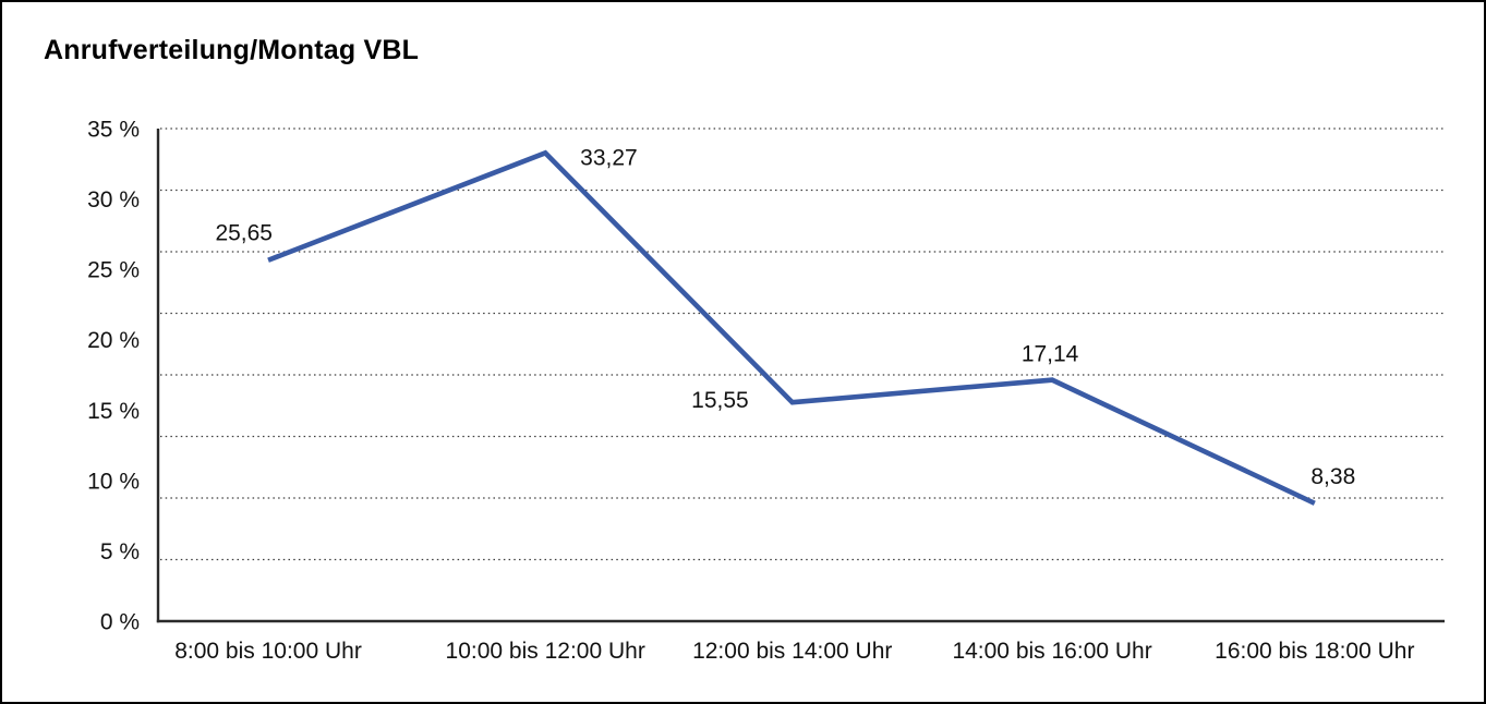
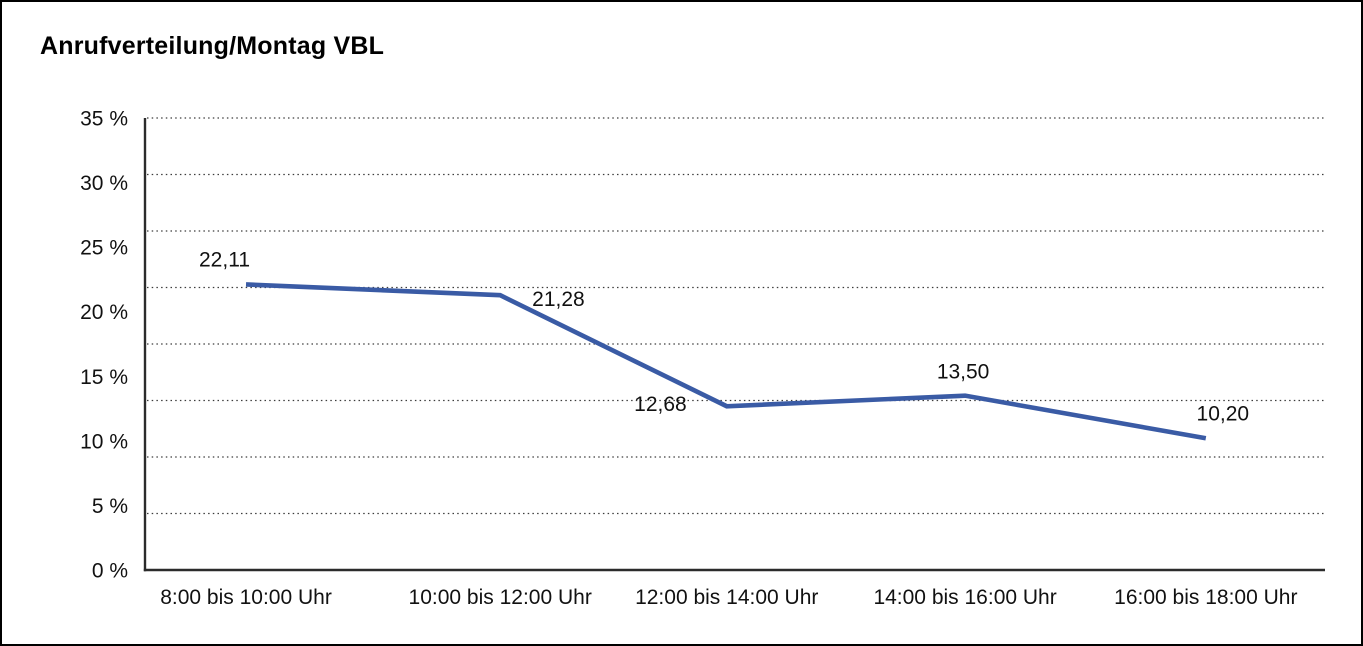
8:00 bis 10:00 Uhr: 25,65 -> 22,11
10:00 bis 12:00 Uhr: 33,27 -> 21,28
12:00 bis 14:00 Uhr: 15,55 -> 12,68
14:00 bis 16:00 Uhr: 17,14 -> 13,50
16:00 bis 18:00 Uhr: 8,38 -> 10,20
